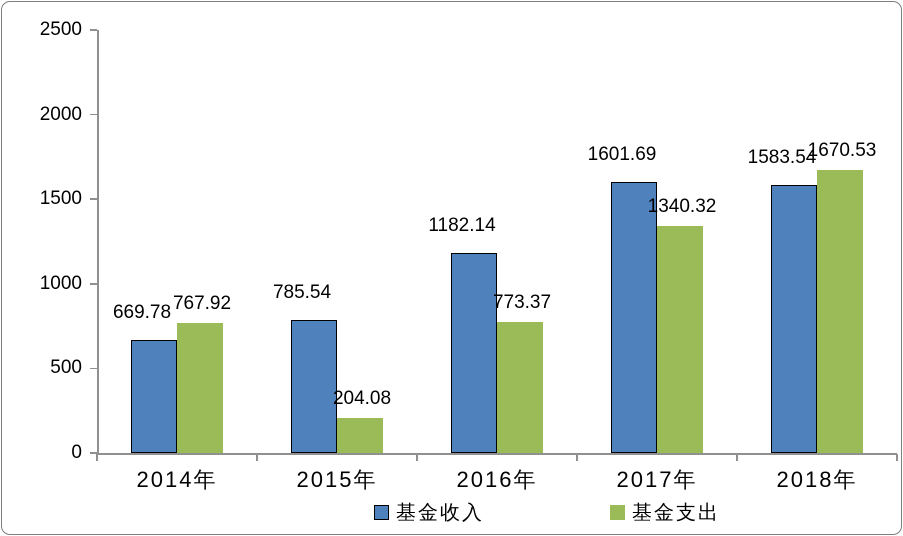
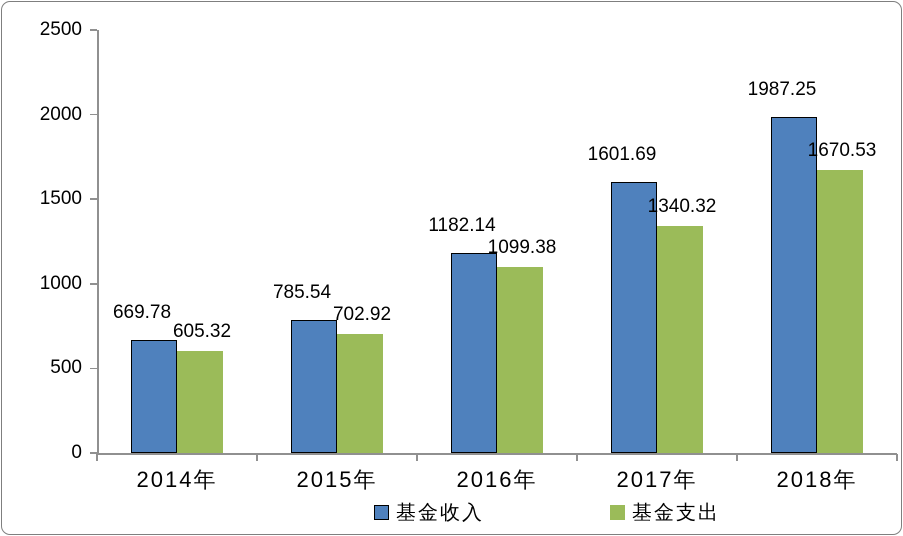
基金支出/2014年: 767.92 -> 605.32
基金支出/2015年: 204.08 -> 702.92
基金支出/2016年: 773.37 -> 1099.38
基金收入/2018年: 1583.54 -> 1987.25
